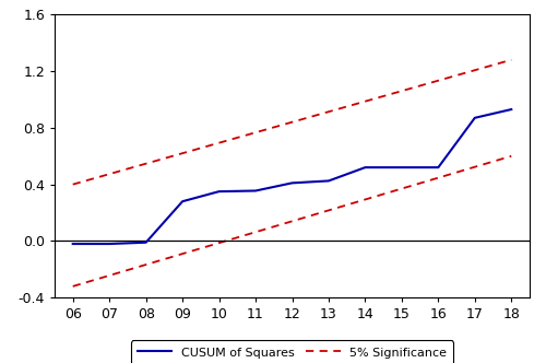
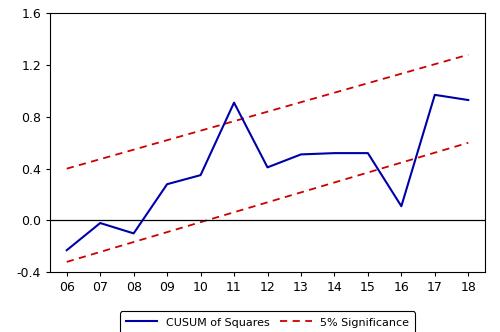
06: -0.02 -> -0.23
08: -0.01 -> -0.10
11: 0.35 -> 0.91
13: 0.42 -> 0.51
16: 0.52 -> 0.11
17: 0.87 -> 0.97
